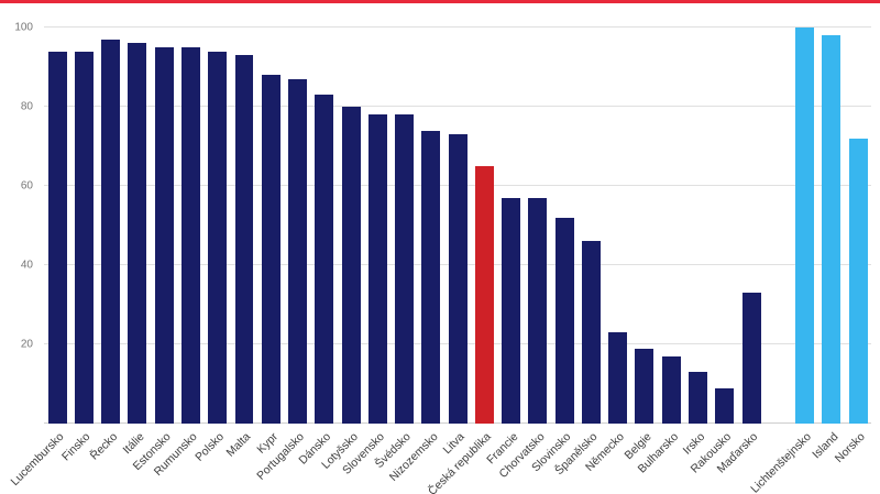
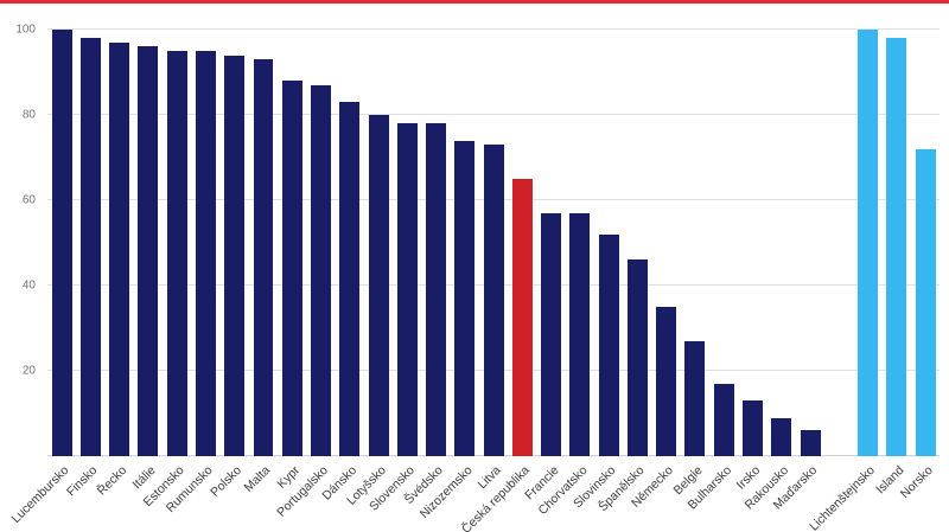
Lucembursko: 94 -> 100
Finsko: 94 -> 98
Německo: 23 -> 35
Belgie: 19 -> 27
Maďarsko: 33 -> 6
